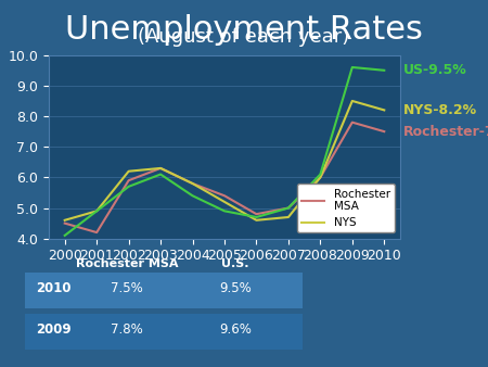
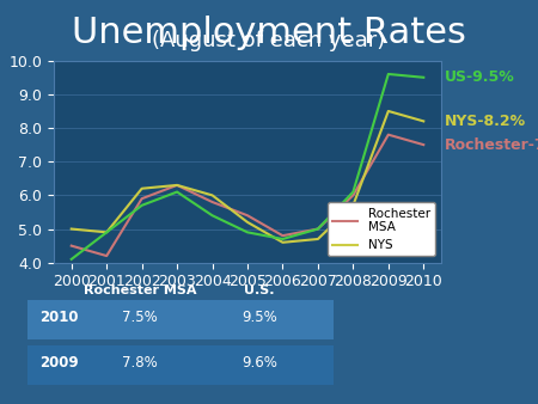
NYS/2000: 4.6 -> 5.0
NYS/2004: 5.8 -> 6.0
NYS/2008: 6.0 -> 5.7
